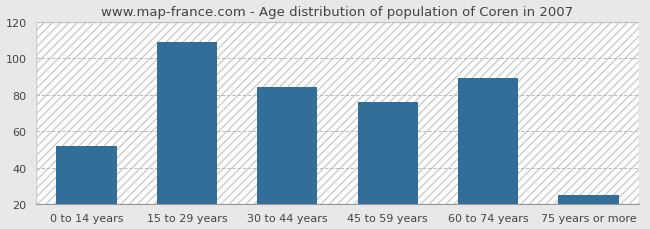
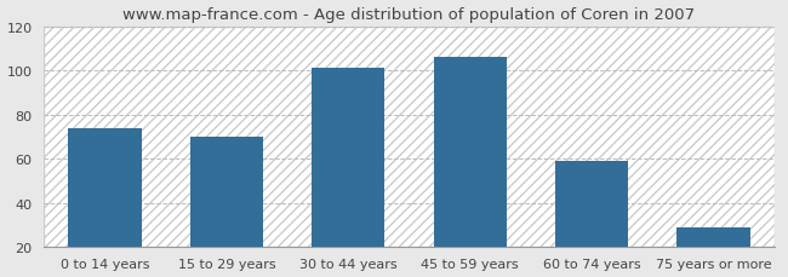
0 to 14 years: 52 -> 74
15 to 29 years: 109 -> 70
30 to 44 years: 84 -> 101
45 to 59 years: 76 -> 106
60 to 74 years: 89 -> 59
75 years or more: 25 -> 29
